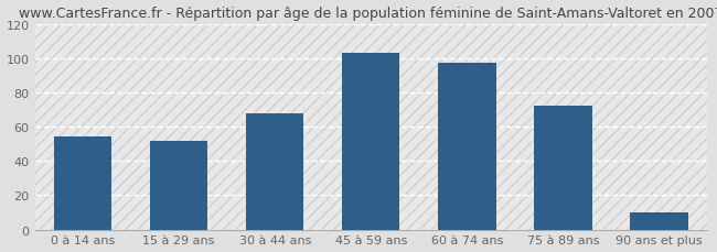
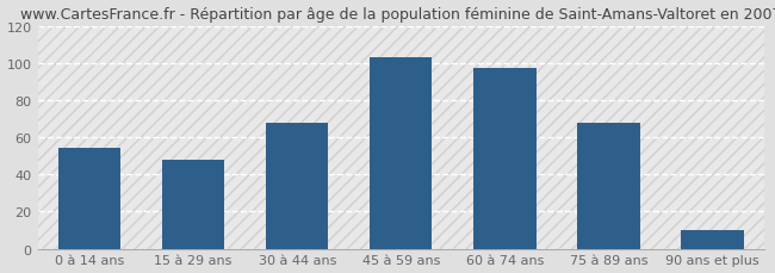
15 à 29 ans: 52 -> 48
75 à 89 ans: 72 -> 68
